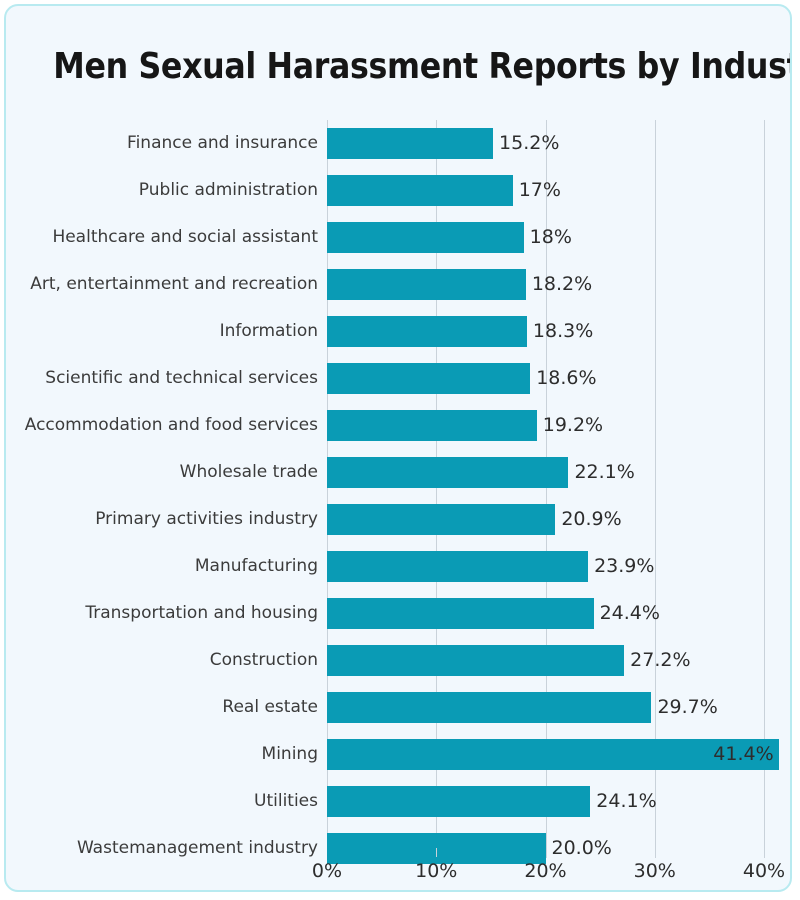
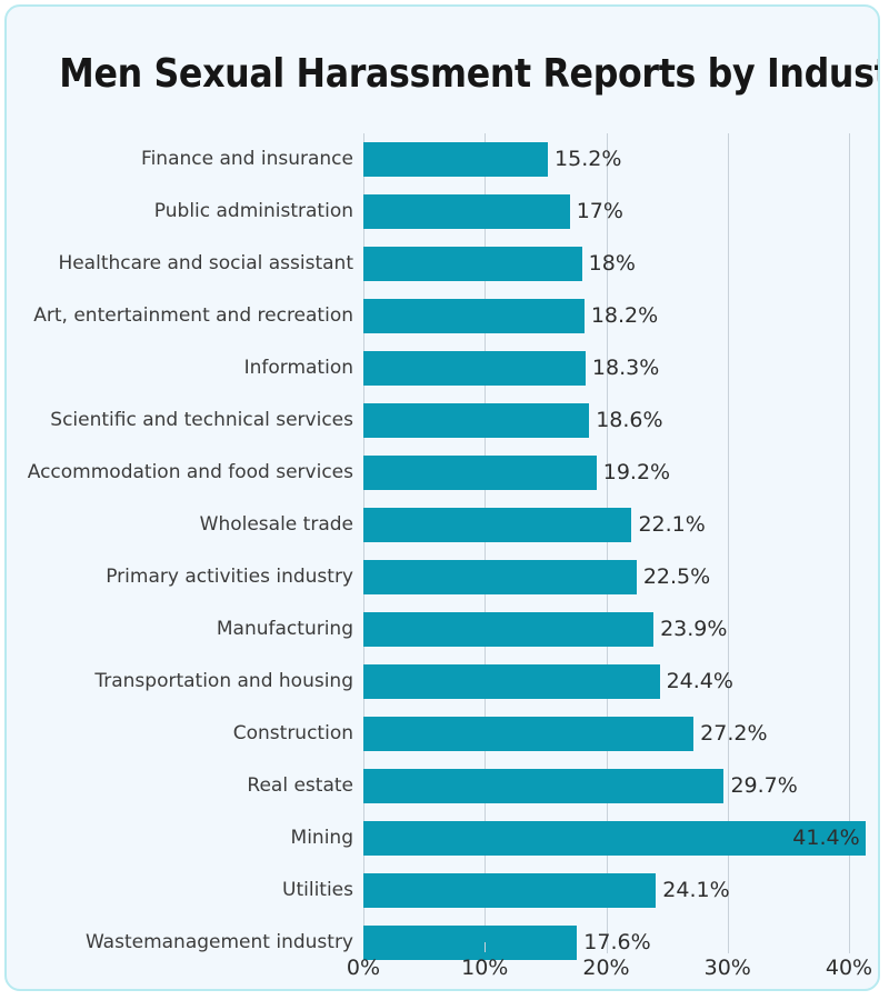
Primary activities industry: 20.9% -> 22.5%
Wastemanagement industry: 20.0% -> 17.6%
